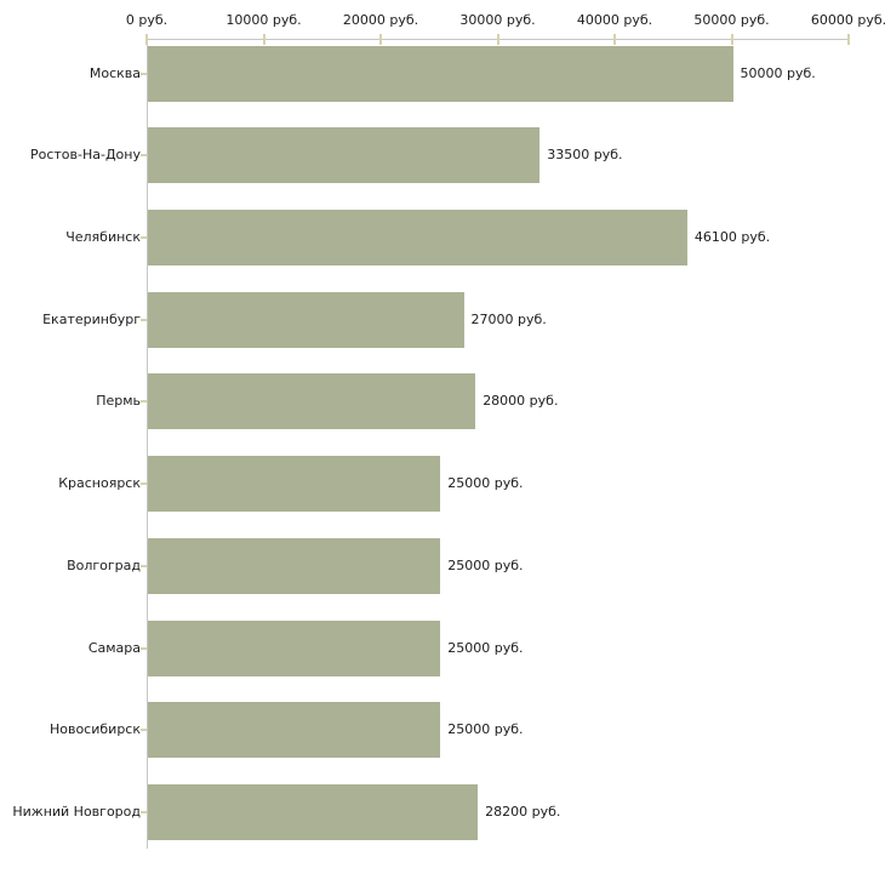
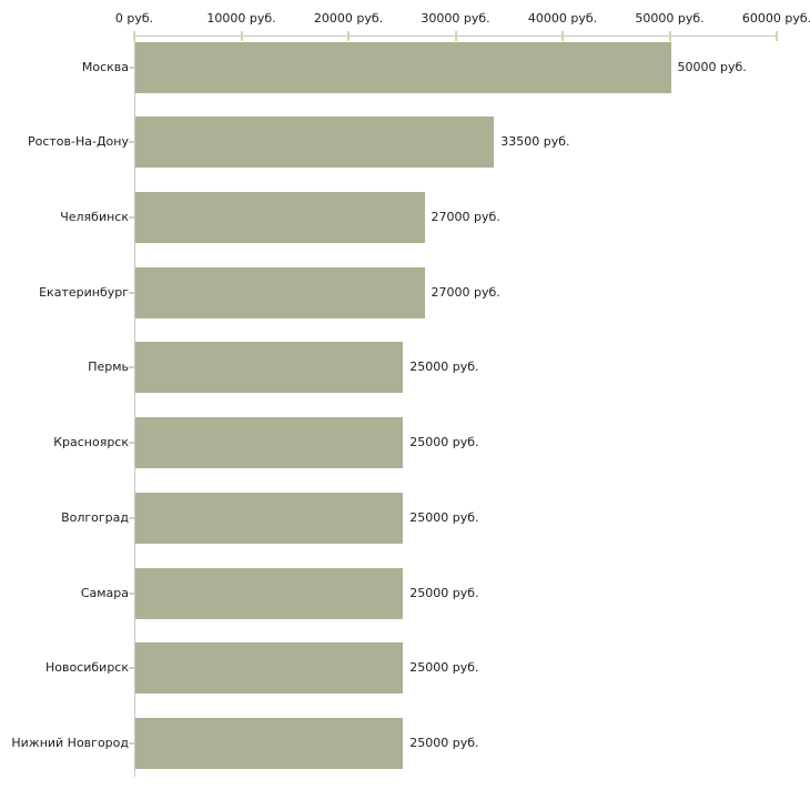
Челябинск: 46100 -> 27000
Пермь: 28000 -> 25000
Нижний Новгород: 28200 -> 25000
